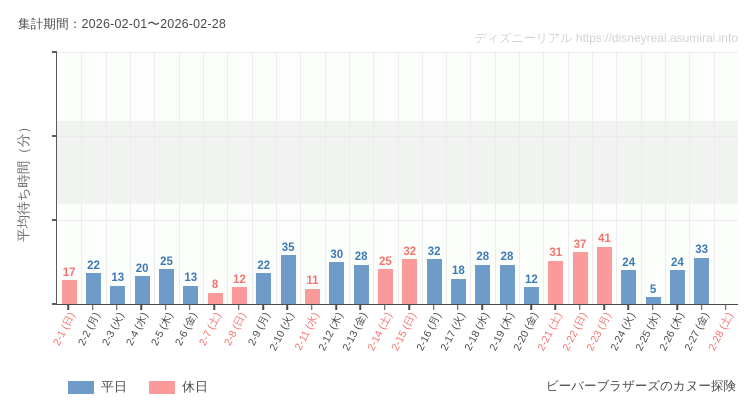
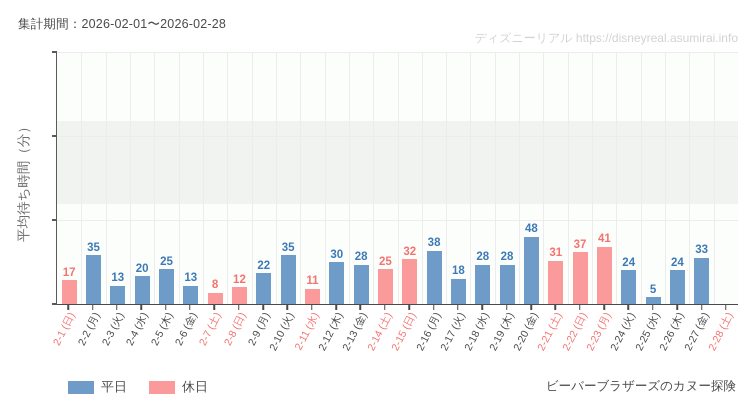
2-2 (月): 22 -> 35
2-16 (月): 32 -> 38
2-20 (金): 12 -> 48
